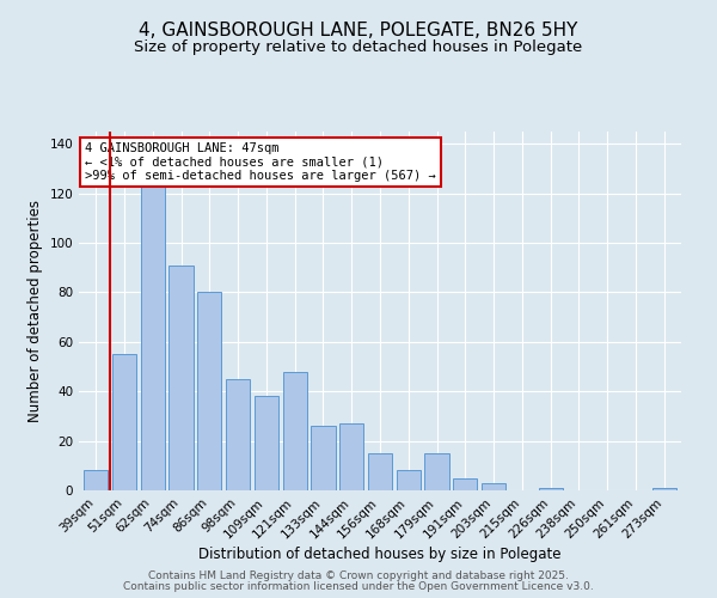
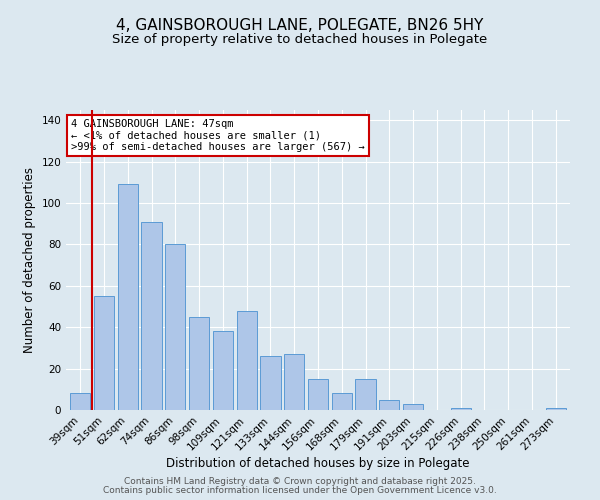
62sqm: 123 -> 109
